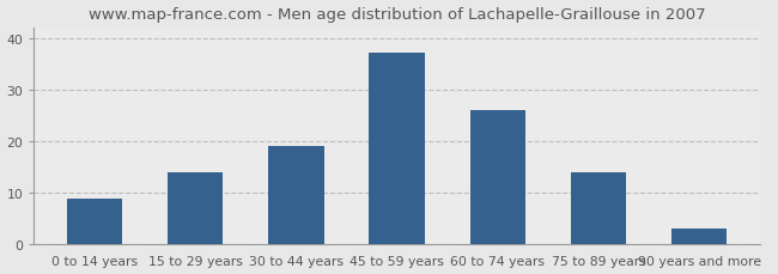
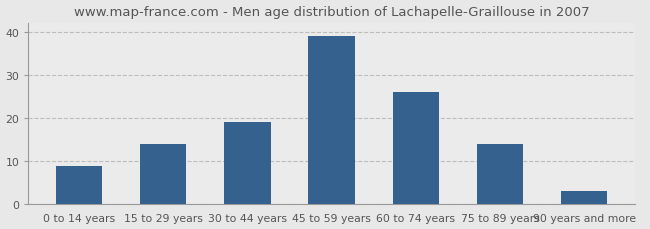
45 to 59 years: 37 -> 39
